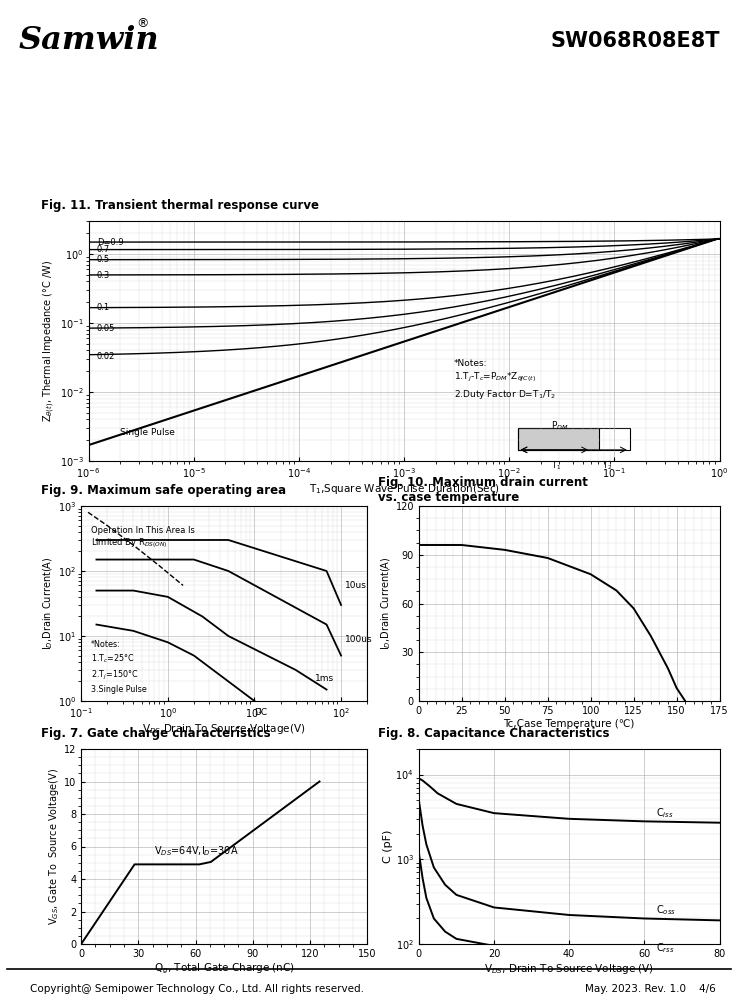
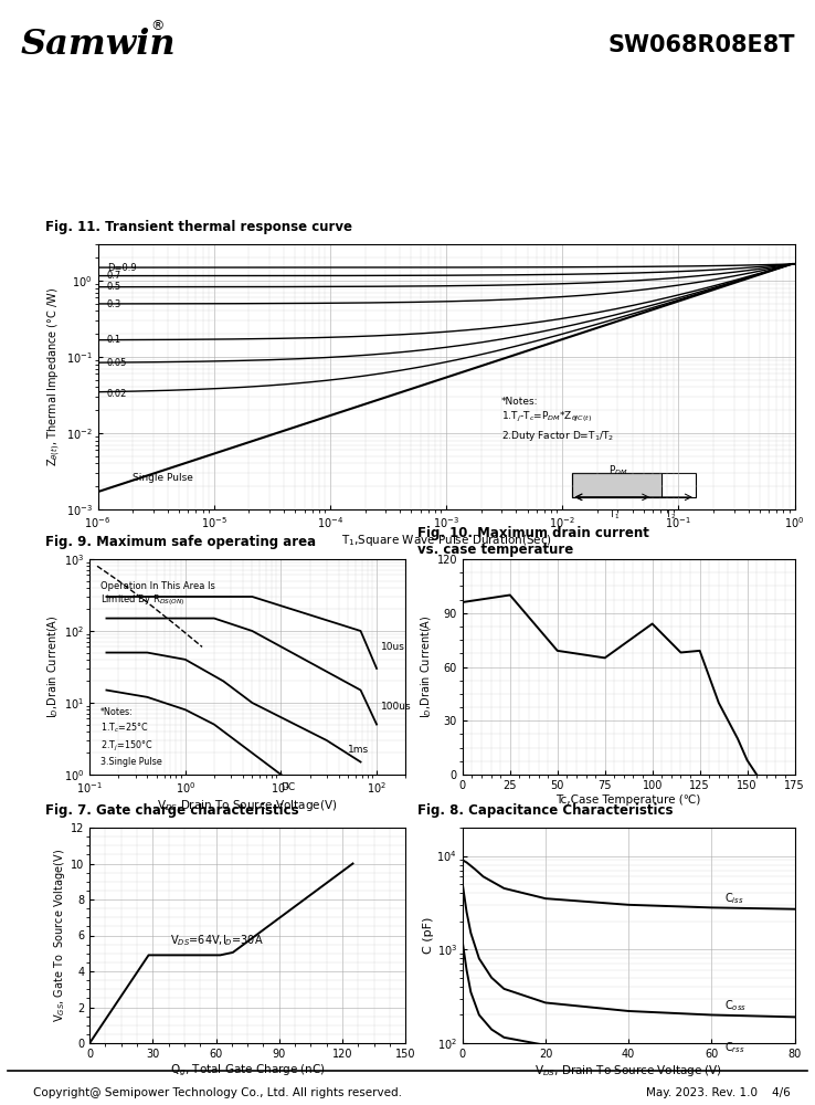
25: 96 -> 100
50: 93 -> 69
75: 88 -> 65
100: 78 -> 84
125: 57 -> 69
